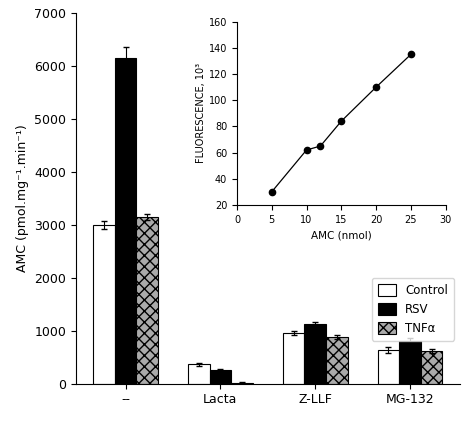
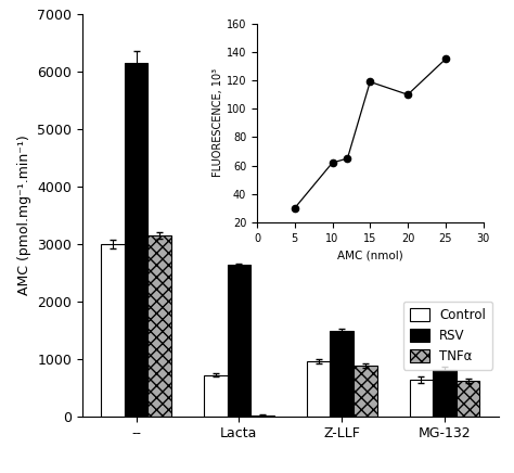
Control/Lacta: 370 -> 720
RSV/Lacta: 250 -> 2640
RSV/Z-LLF: 1120 -> 1480
15: 84 -> 119
